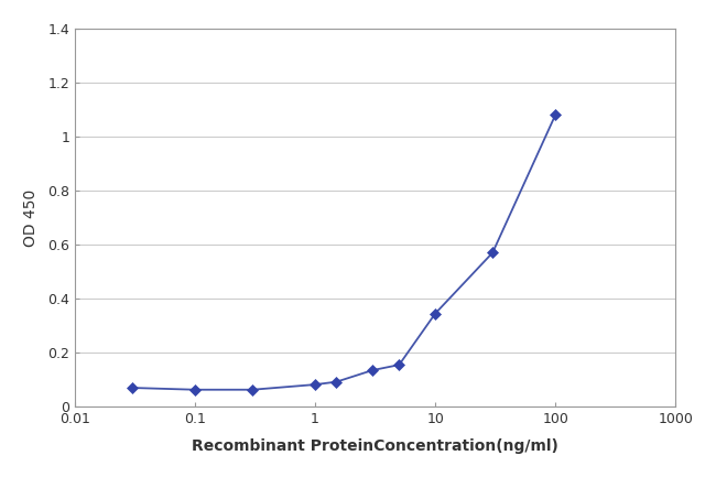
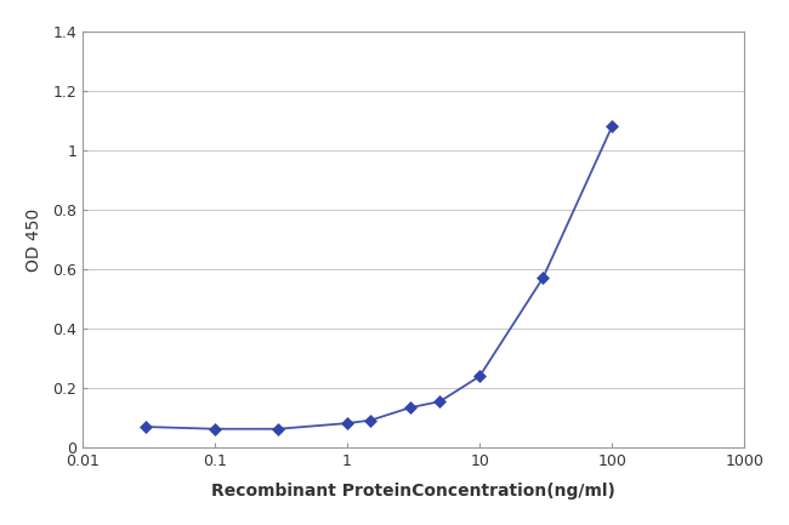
10: 0.345 -> 0.240
